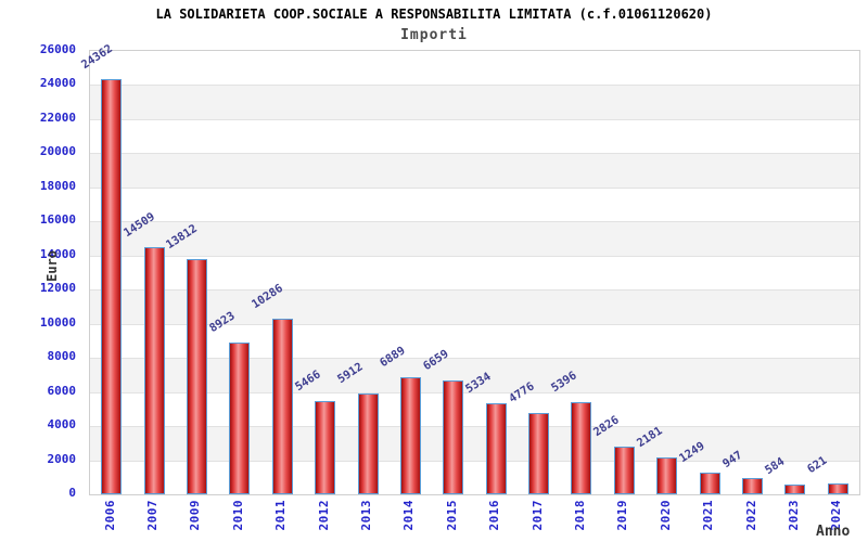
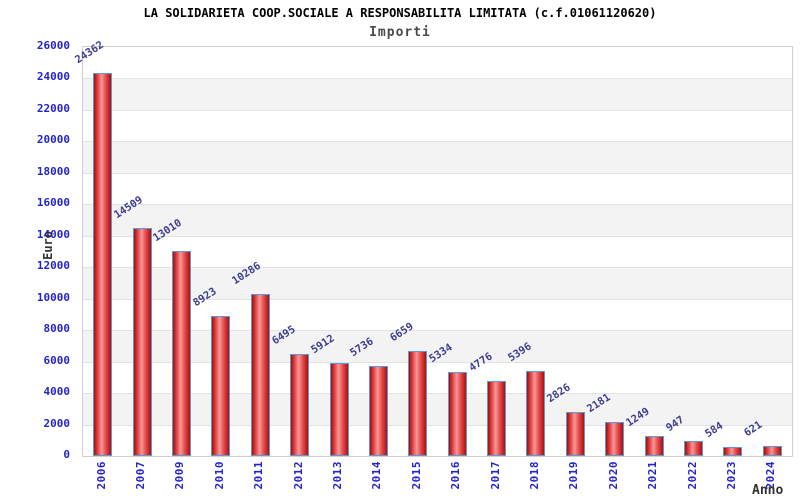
2009: 13812 -> 13010
2012: 5466 -> 6495
2014: 6889 -> 5736
